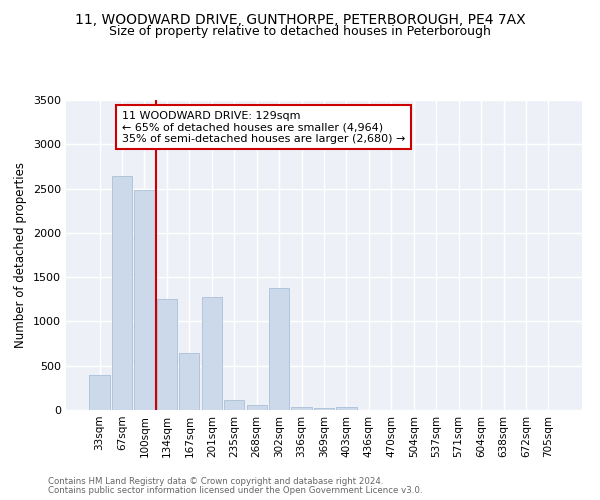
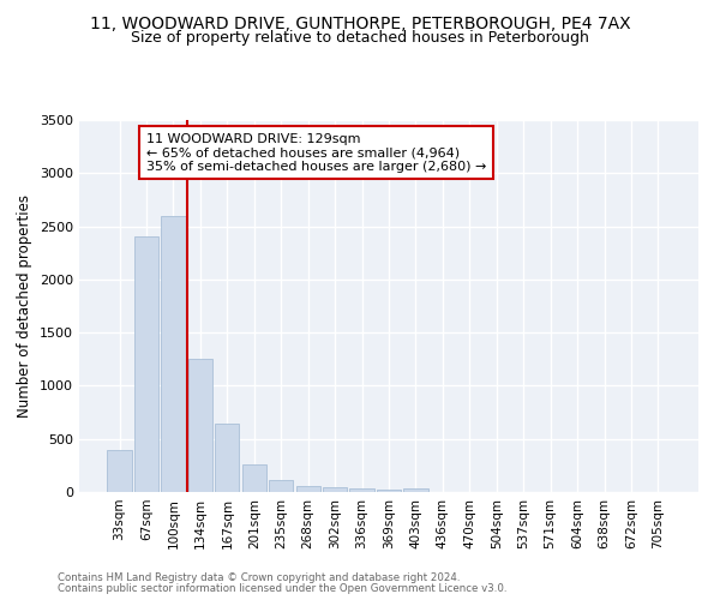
67sqm: 2640 -> 2400
100sqm: 2480 -> 2600
201sqm: 1280 -> 260
302sqm: 1380 -> 40
